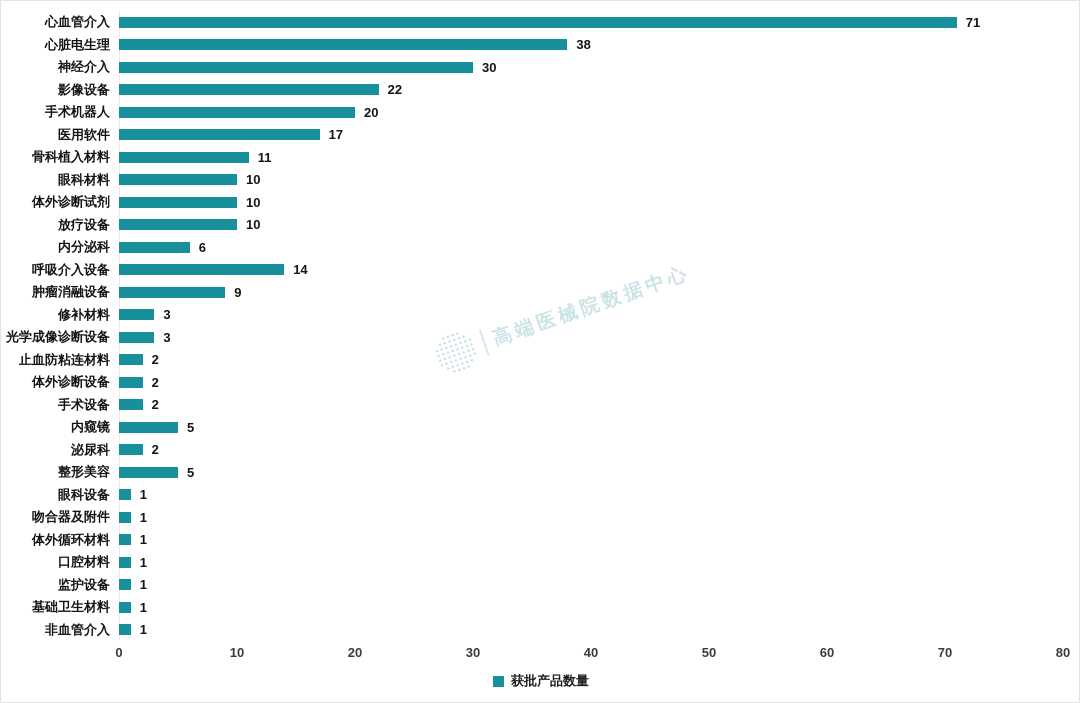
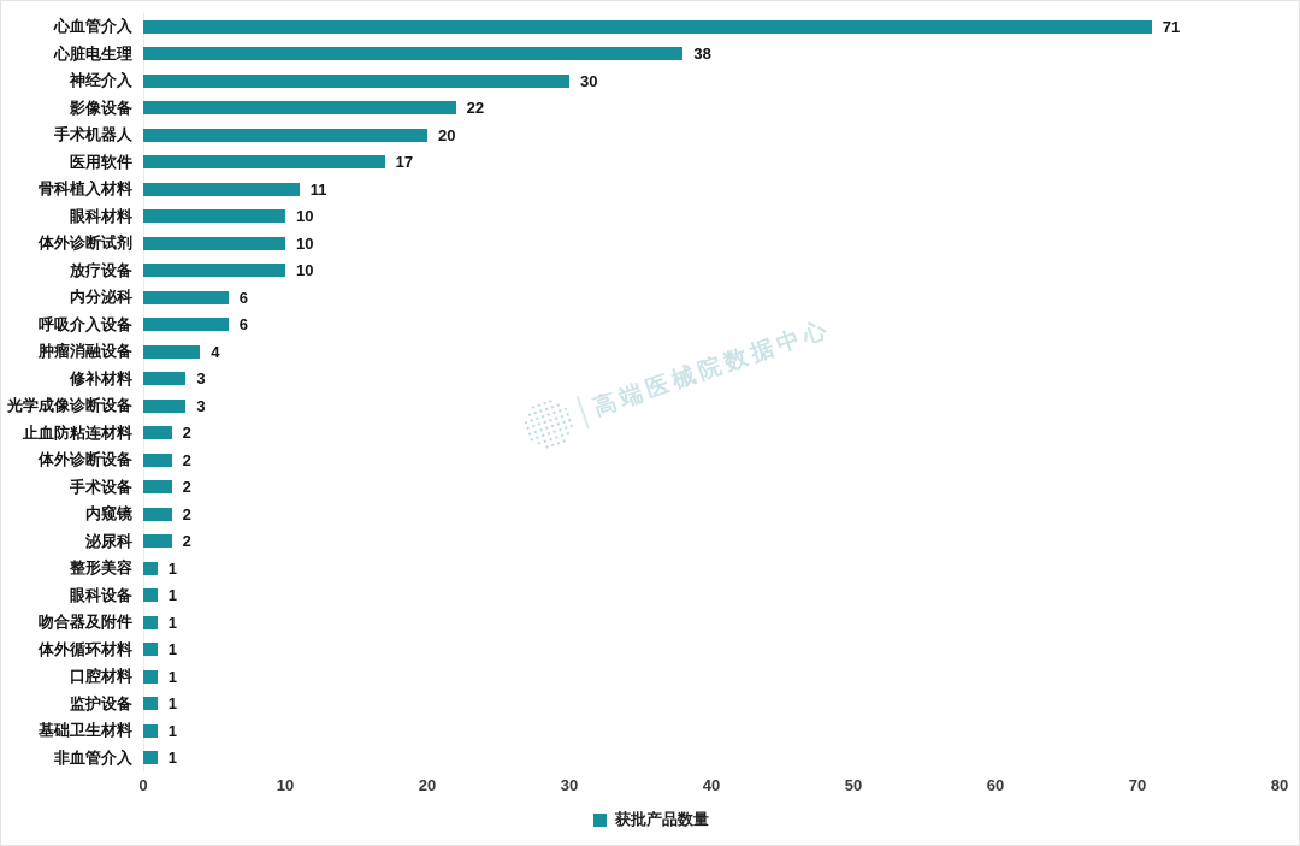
呼吸介入设备: 14 -> 6
肿瘤消融设备: 9 -> 4
内窥镜: 5 -> 2
整形美容: 5 -> 1
